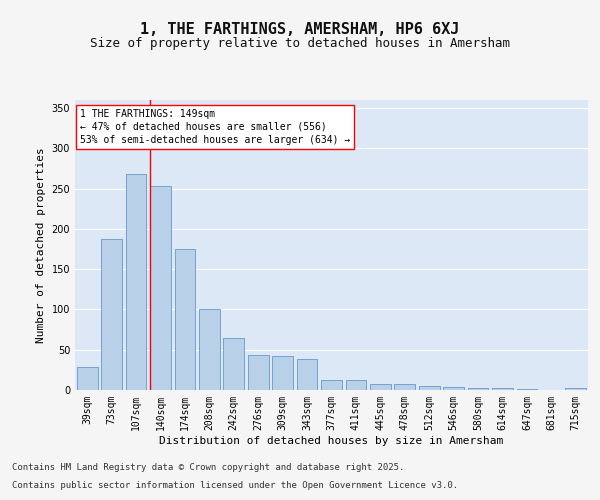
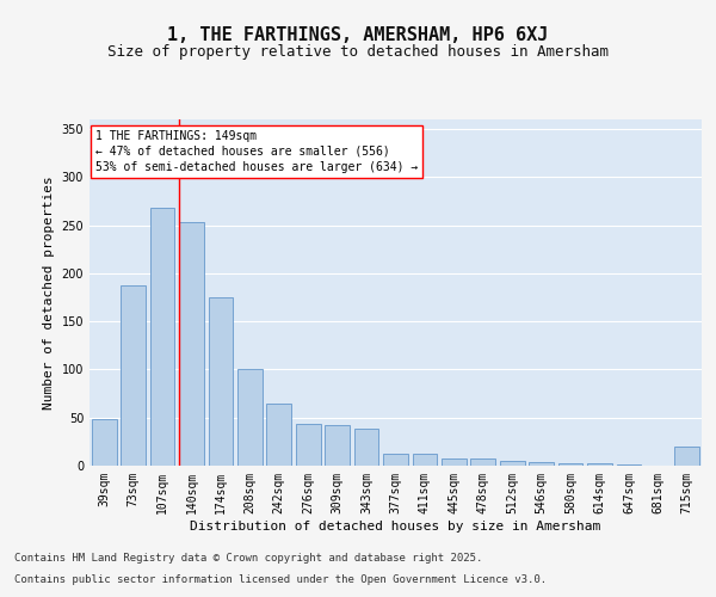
39sqm: 29 -> 48
715sqm: 2 -> 20
